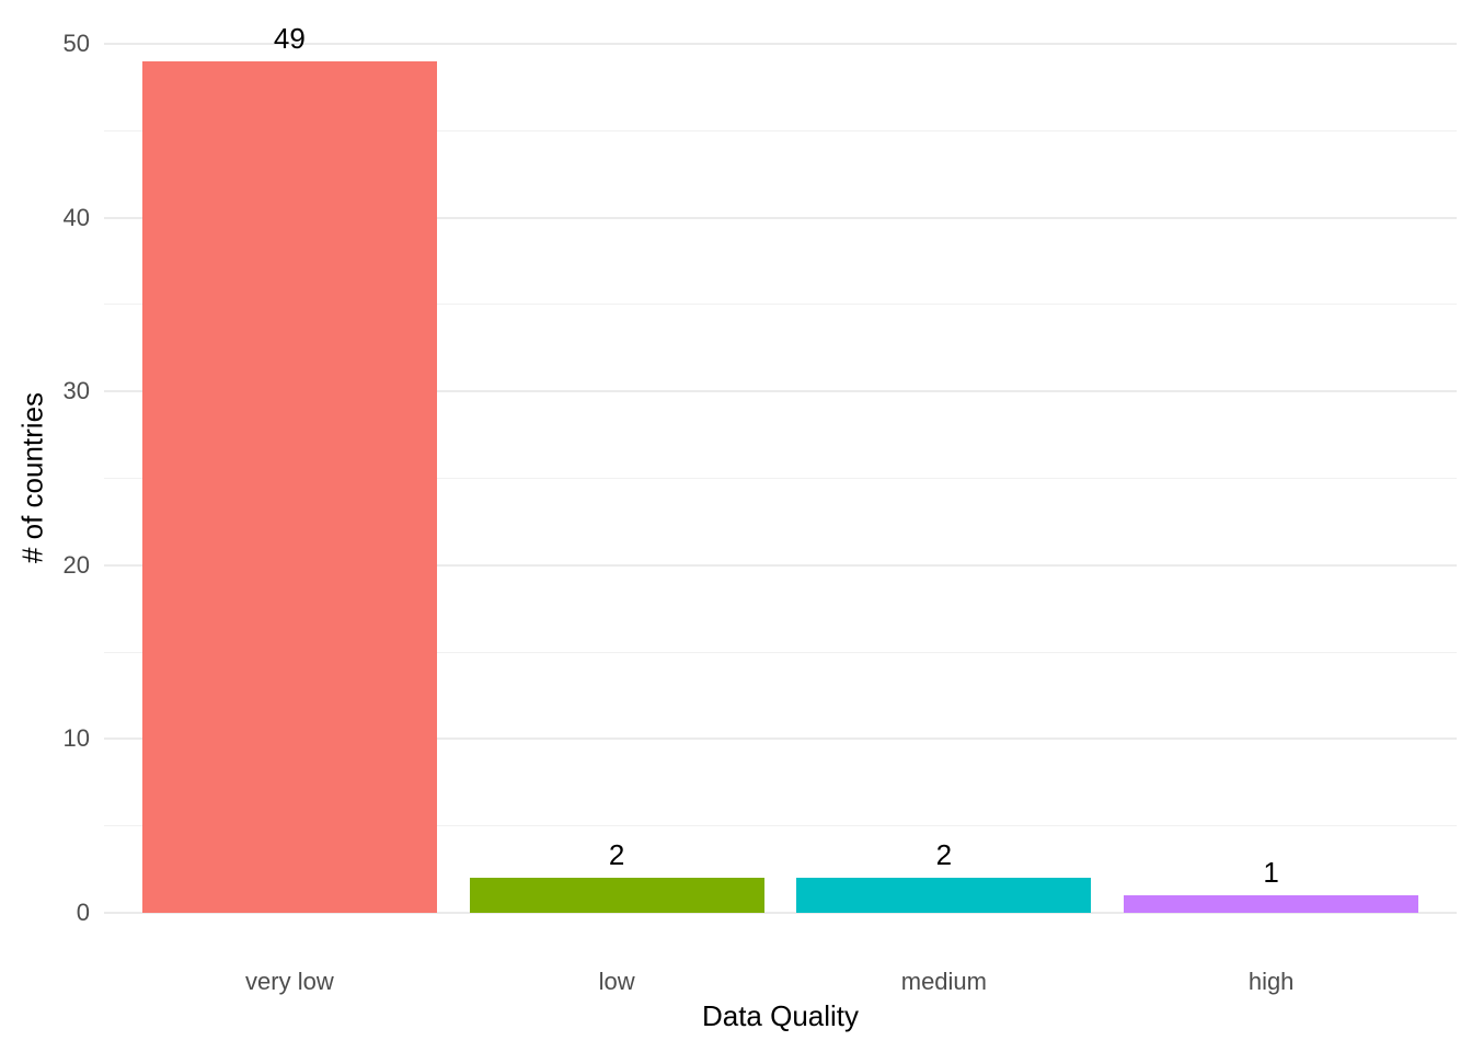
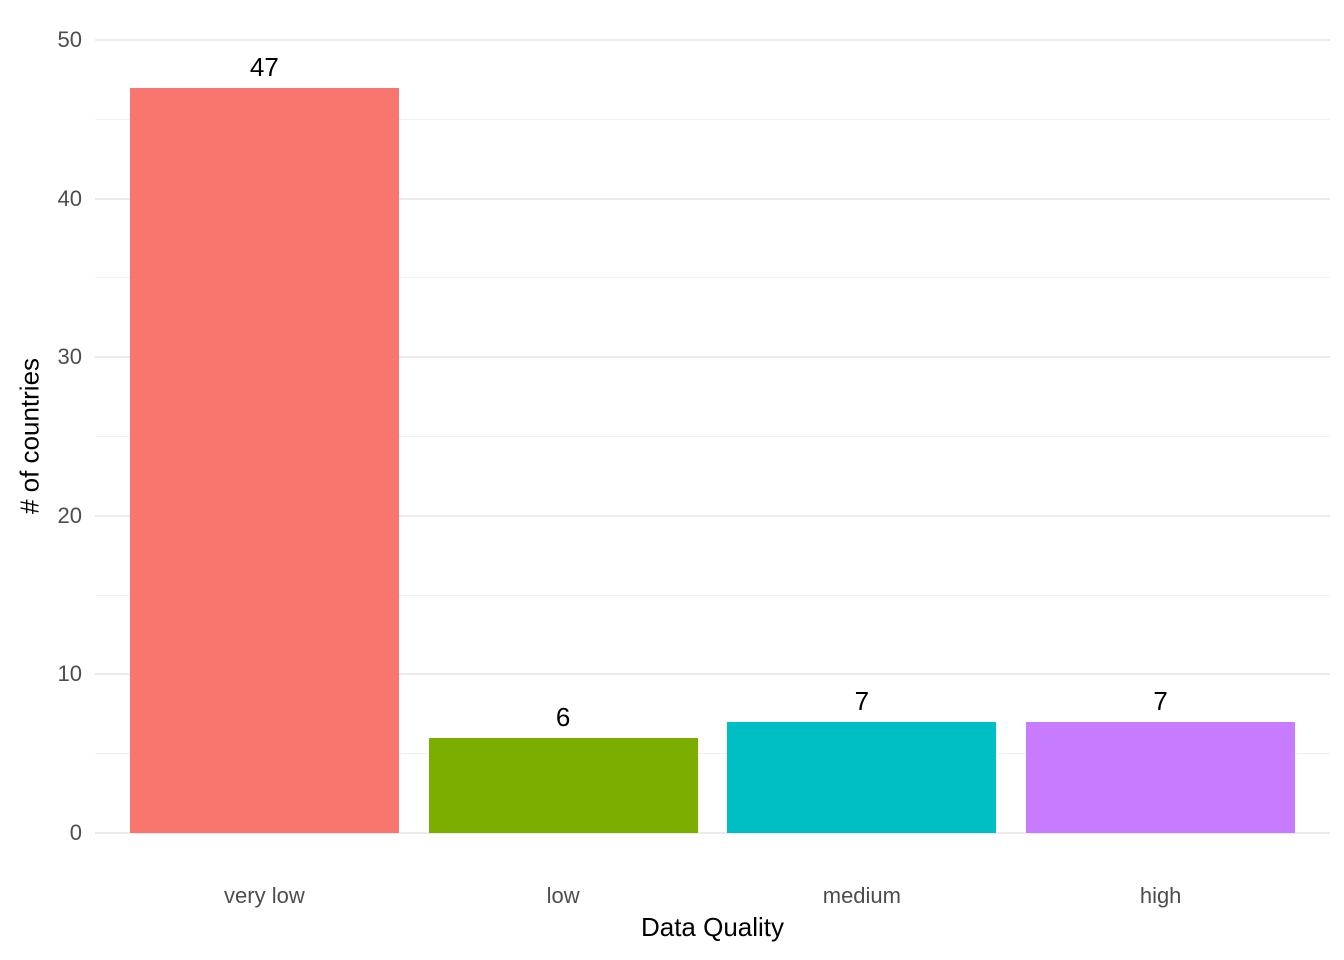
very low: 49 -> 47
low: 2 -> 6
medium: 2 -> 7
high: 1 -> 7
